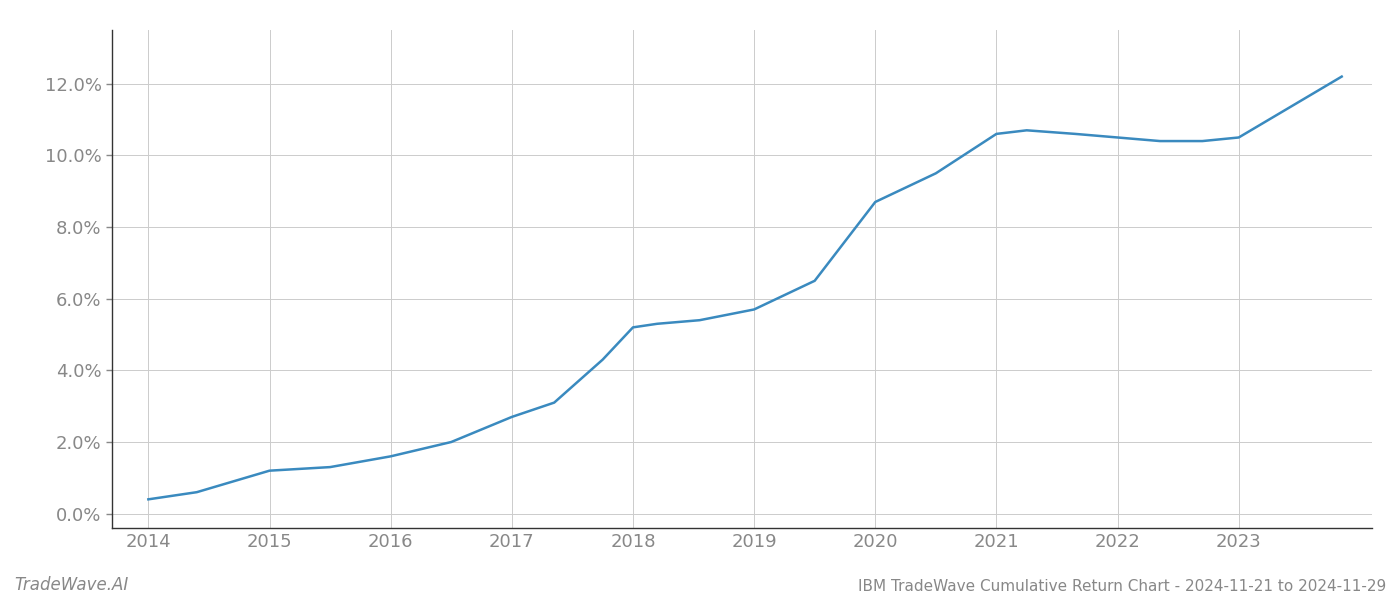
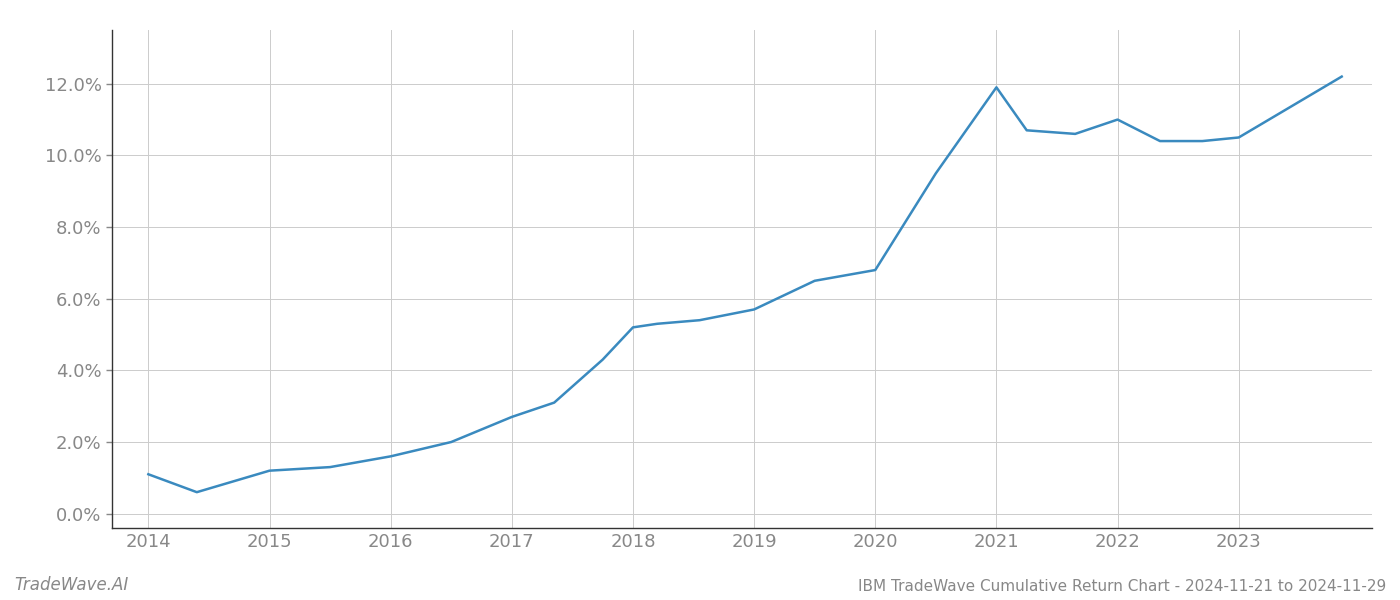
2014: 0.4% -> 1.1%
2020: 8.7% -> 6.8%
2021: 10.6% -> 11.9%
2022: 10.5% -> 11.0%
